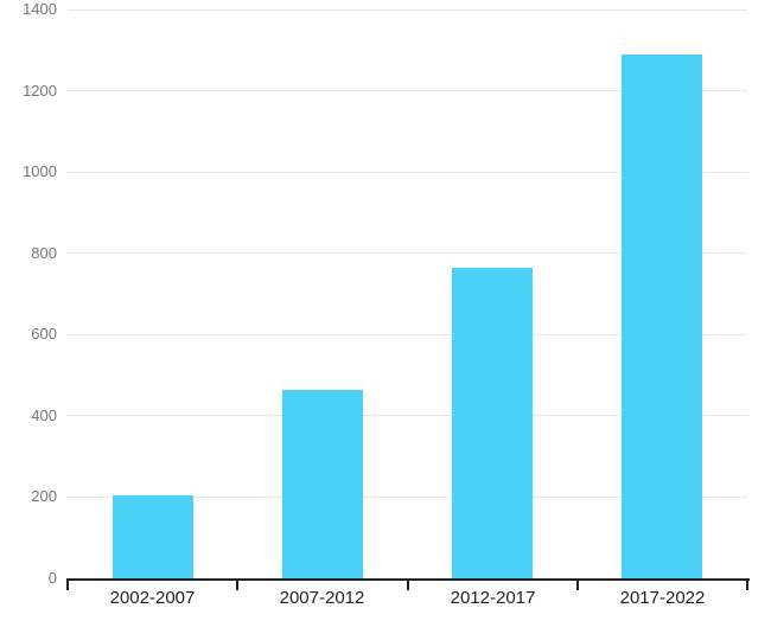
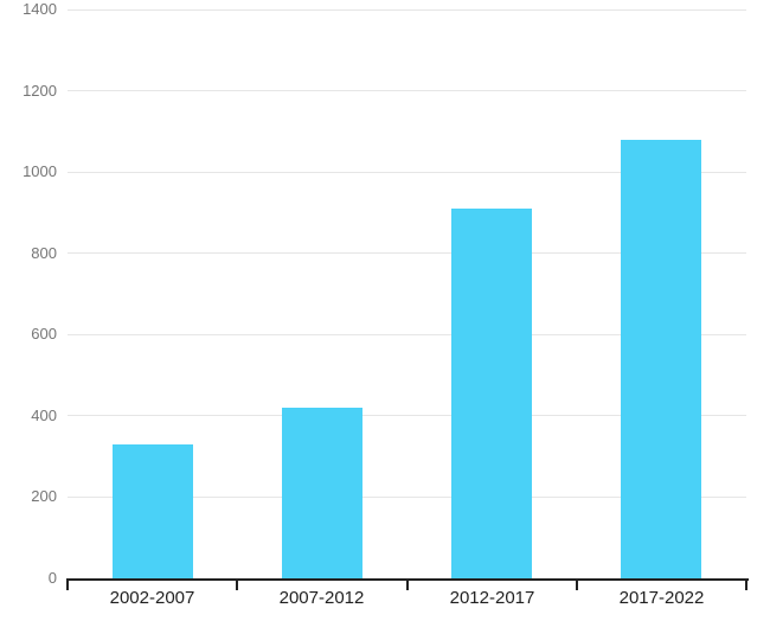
2002-2007: 200 -> 330
2007-2012: 460 -> 420
2012-2017: 760 -> 910
2017-2022: 1290 -> 1080
